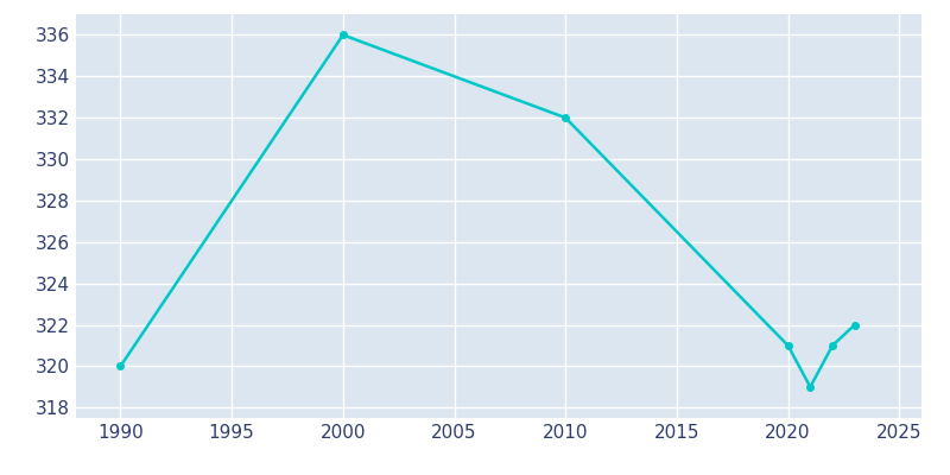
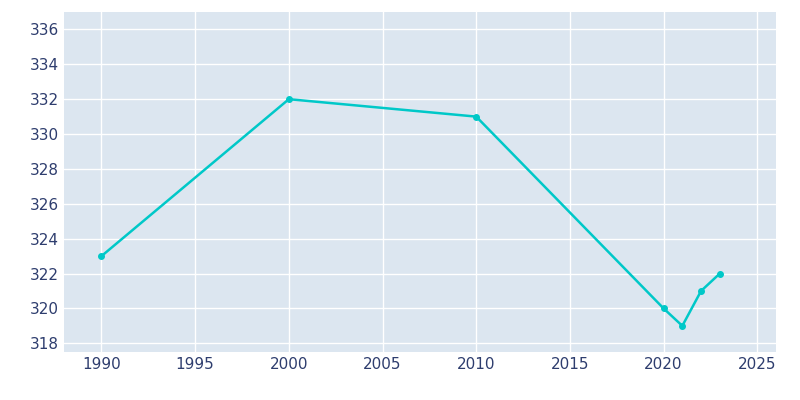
1990: 320 -> 323
2000: 336 -> 332
2010: 332 -> 331
2020: 321 -> 320
